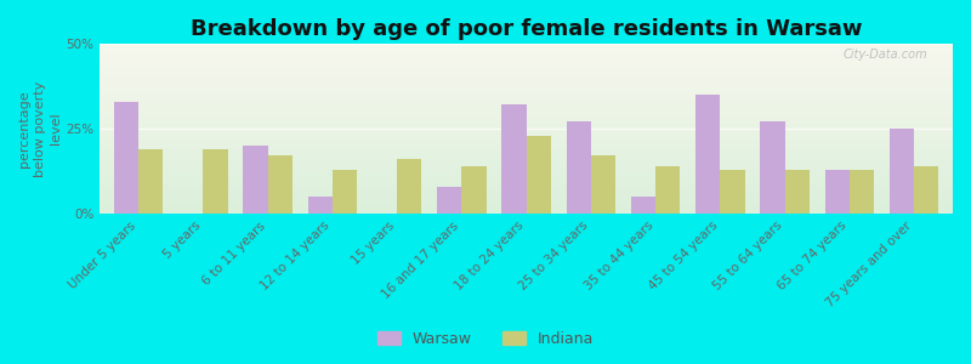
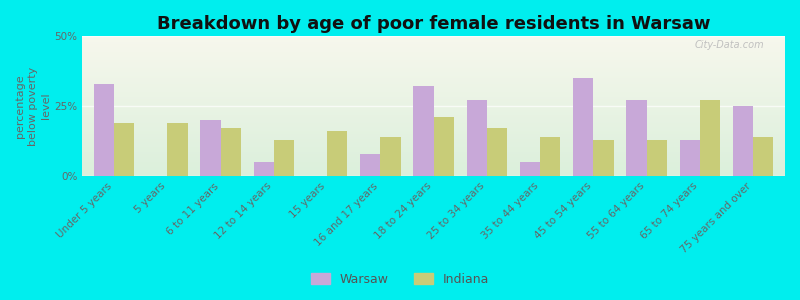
Indiana/18 to 24 years: 23% -> 21%
Indiana/65 to 74 years: 13% -> 27%
